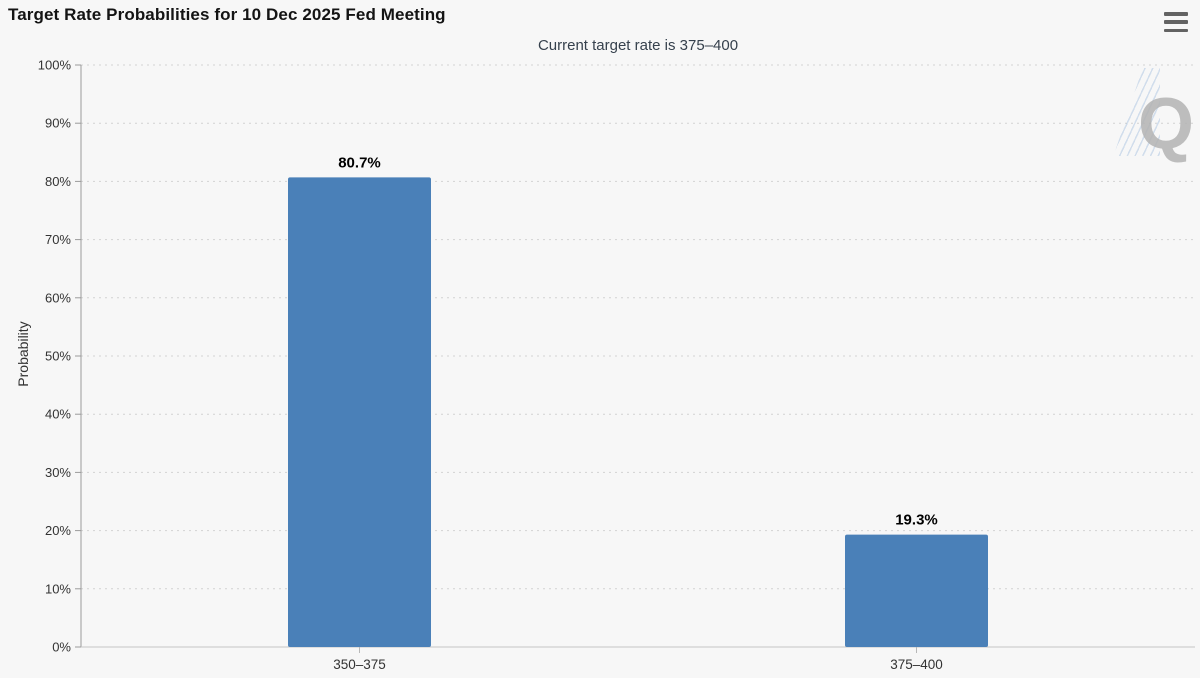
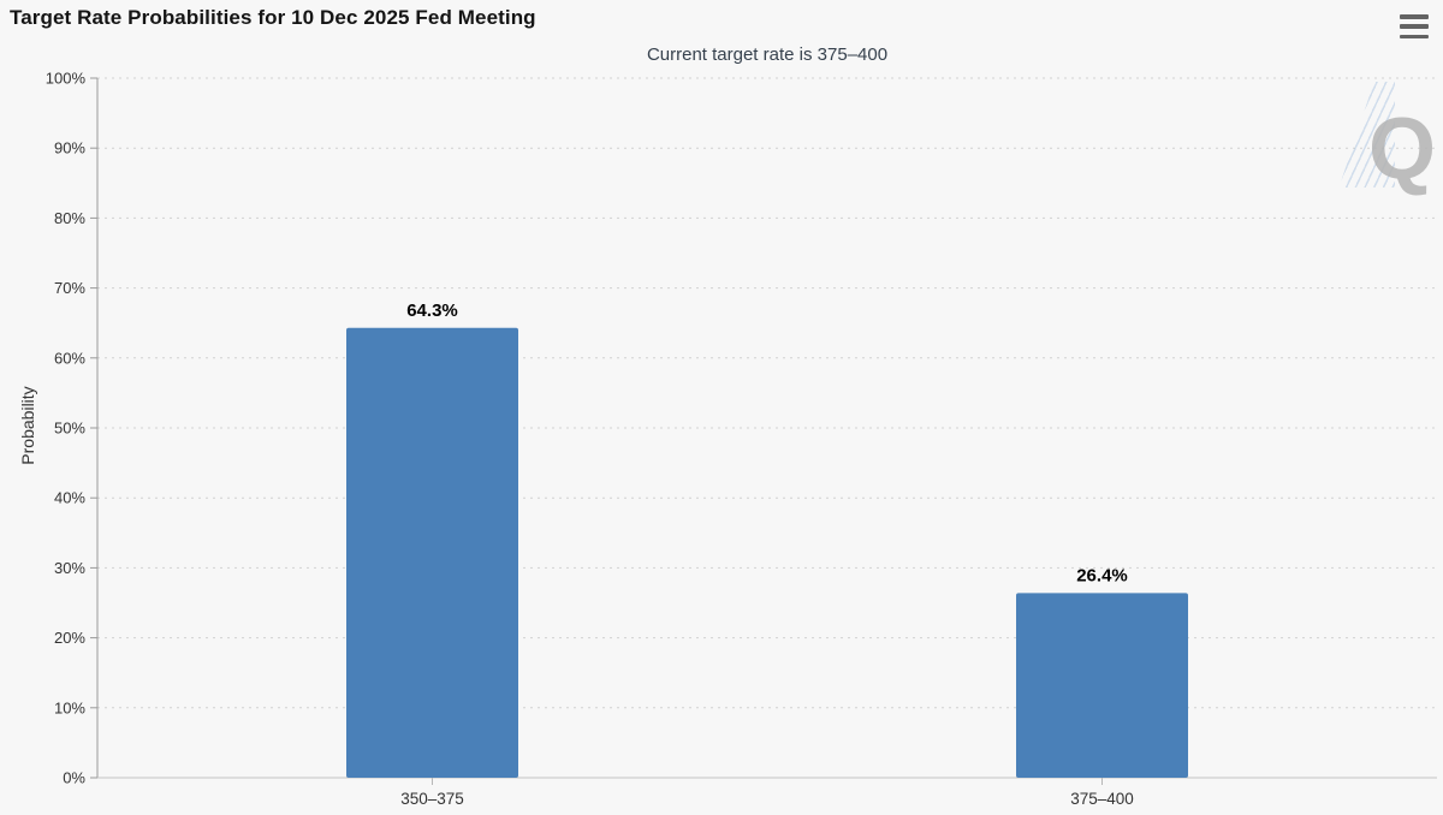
350–375: 80.7% -> 64.3%
375–400: 19.3% -> 26.4%
